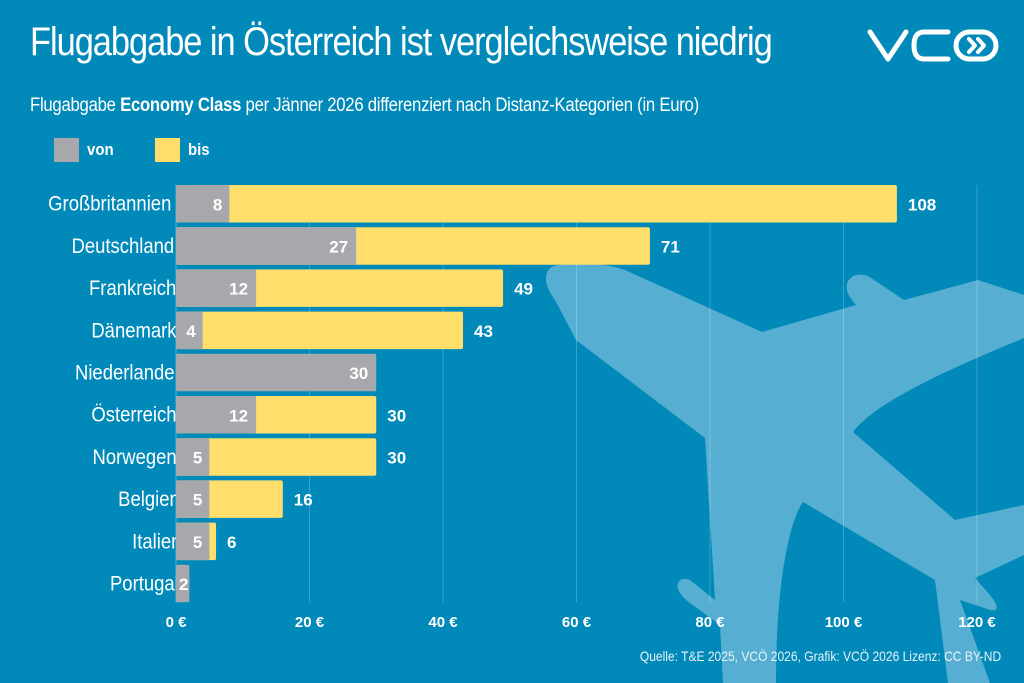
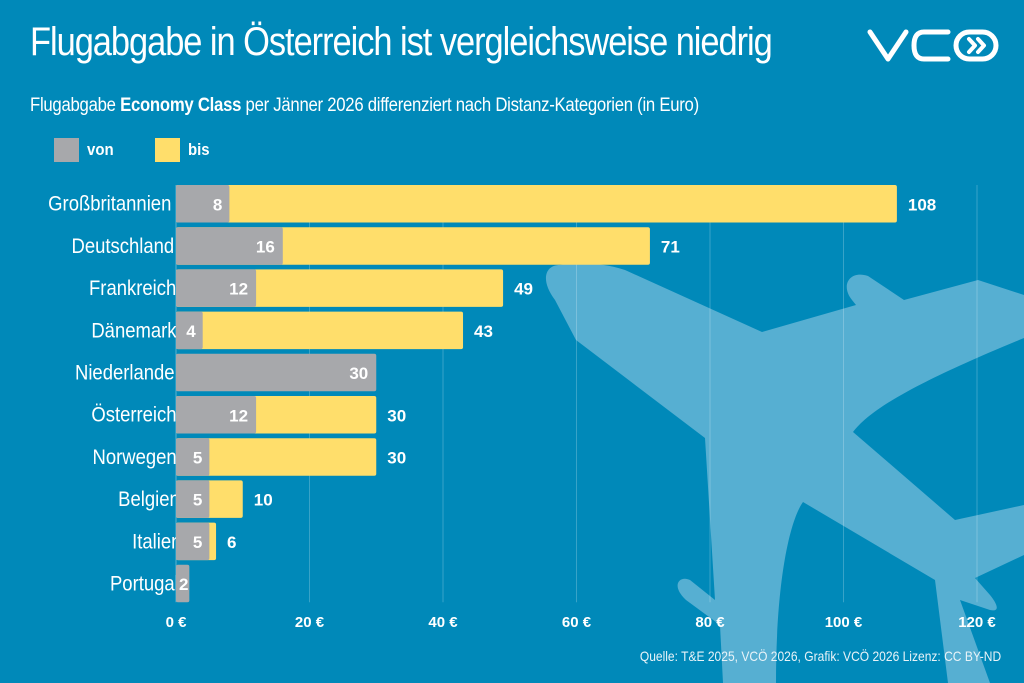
von/Deutschland: 27 -> 16
bis/Belgien: 16 -> 10
